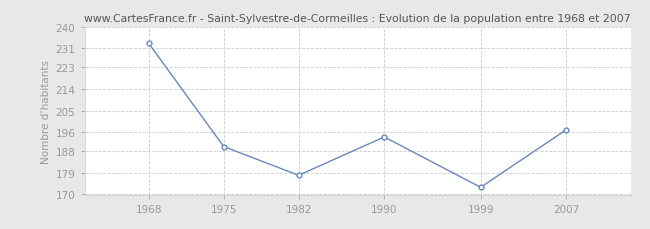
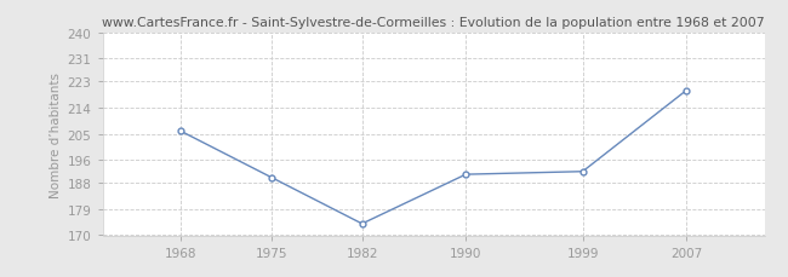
1968: 233 -> 206
1982: 178 -> 174
1990: 194 -> 191
1999: 173 -> 192
2007: 197 -> 220
